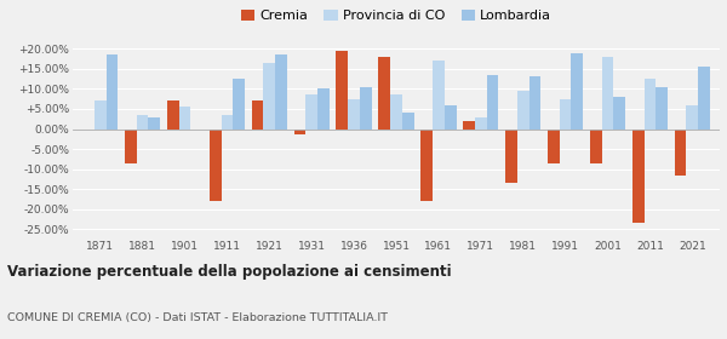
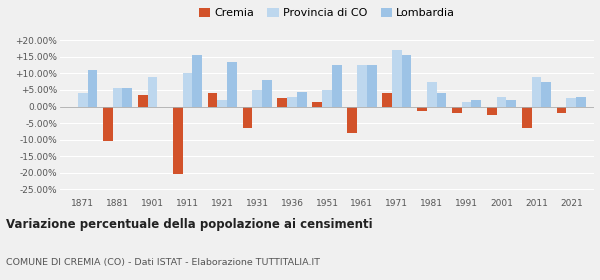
Provincia di CO/1871: 7.0% -> 4.0%
Lombardia/1871: 18.5% -> 11.0%
Cremia/1881: -8.5% -> -10.5%
Provincia di CO/1881: 3.5% -> 5.5%
Lombardia/1881: 3.0% -> 5.5%
Cremia/1901: 7.0% -> 3.5%
Provincia di CO/1901: 5.5% -> 9.0%
Cremia/1911: -18.0% -> -20.5%
Provincia di CO/1911: 3.5% -> 10.0%
Lombardia/1911: 12.5% -> 15.5%
Cremia/1921: 7.0% -> 4.0%
Provincia di CO/1921: 16.5% -> 2.0%
Lombardia/1921: 18.5% -> 13.5%
Cremia/1931: -1.5% -> -6.5%
Provincia di CO/1931: 8.5% -> 5.0%
Lombardia/1931: 10.0% -> 8.0%
Cremia/1936: 19.5% -> 2.5%
Provincia di CO/1936: 7.5% -> 3.0%
Lombardia/1936: 10.5% -> 4.5%
Cremia/1951: 18.0% -> 1.5%
Provincia di CO/1951: 8.5% -> 5.0%
Lombardia/1951: 4.0% -> 12.5%
Cremia/1961: -18.0% -> -8.0%
Provincia di CO/1961: 17.0% -> 12.5%
Lombardia/1961: 6.0% -> 12.5%
Cremia/1971: 2.0% -> 4.0%
Provincia di CO/1971: 3.0% -> 17.0%
Lombardia/1971: 13.5% -> 15.5%
Cremia/1981: -13.5% -> -1.5%
Provincia di CO/1981: 9.5% -> 7.5%
Lombardia/1981: 13.0% -> 4.0%
Cremia/1991: -8.5% -> -2.0%
Provincia di CO/1991: 7.5% -> 1.5%
Lombardia/1991: 19.0% -> 2.0%
Cremia/2001: -8.5% -> -2.5%
Provincia di CO/2001: 18.0% -> 3.0%
Lombardia/2001: 8.0% -> 2.0%
Cremia/2011: -23.5% -> -6.5%
Provincia di CO/2011: 12.5% -> 9.0%
Lombardia/2011: 10.5% -> 7.5%
Cremia/2021: -11.5% -> -2.0%
Provincia di CO/2021: 6.0% -> 2.5%
Lombardia/2021: 15.5% -> 3.0%
